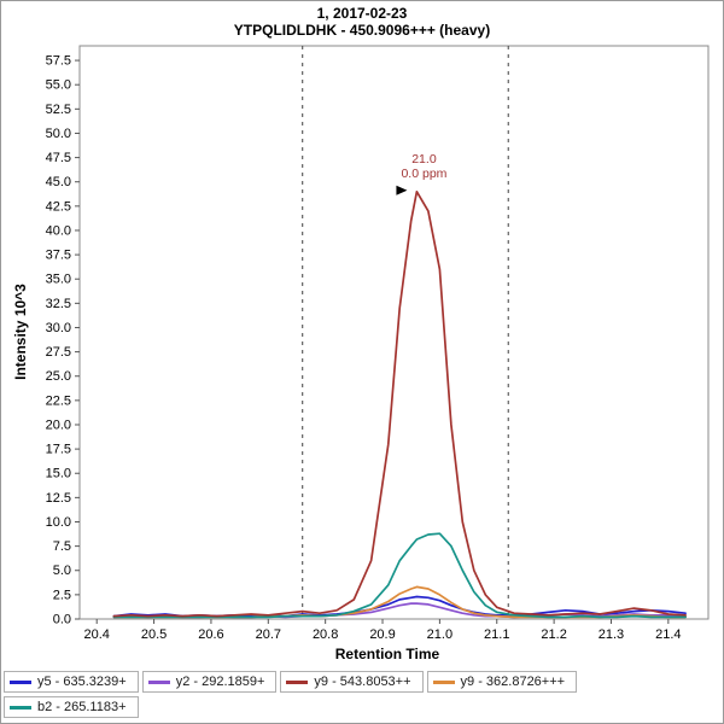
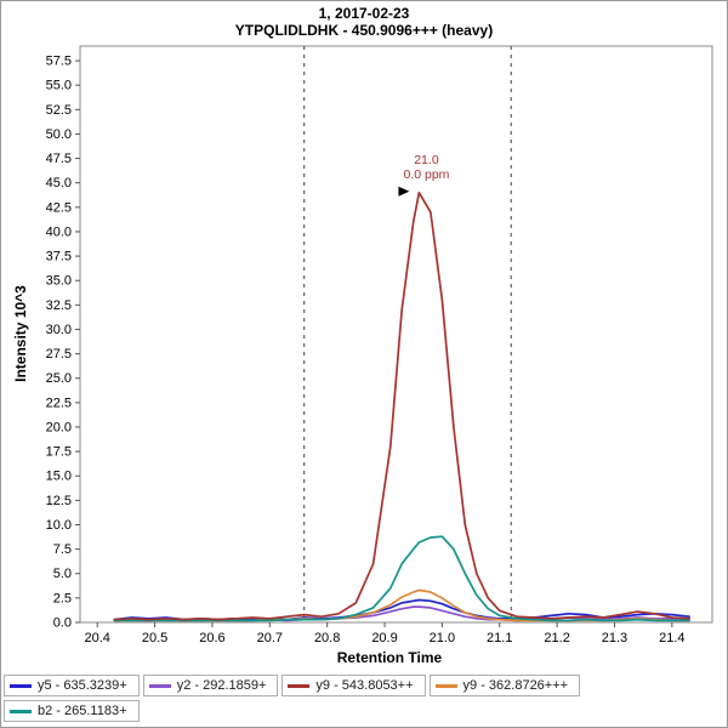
y9 - 543.8053++/21.0: 36 -> 33
